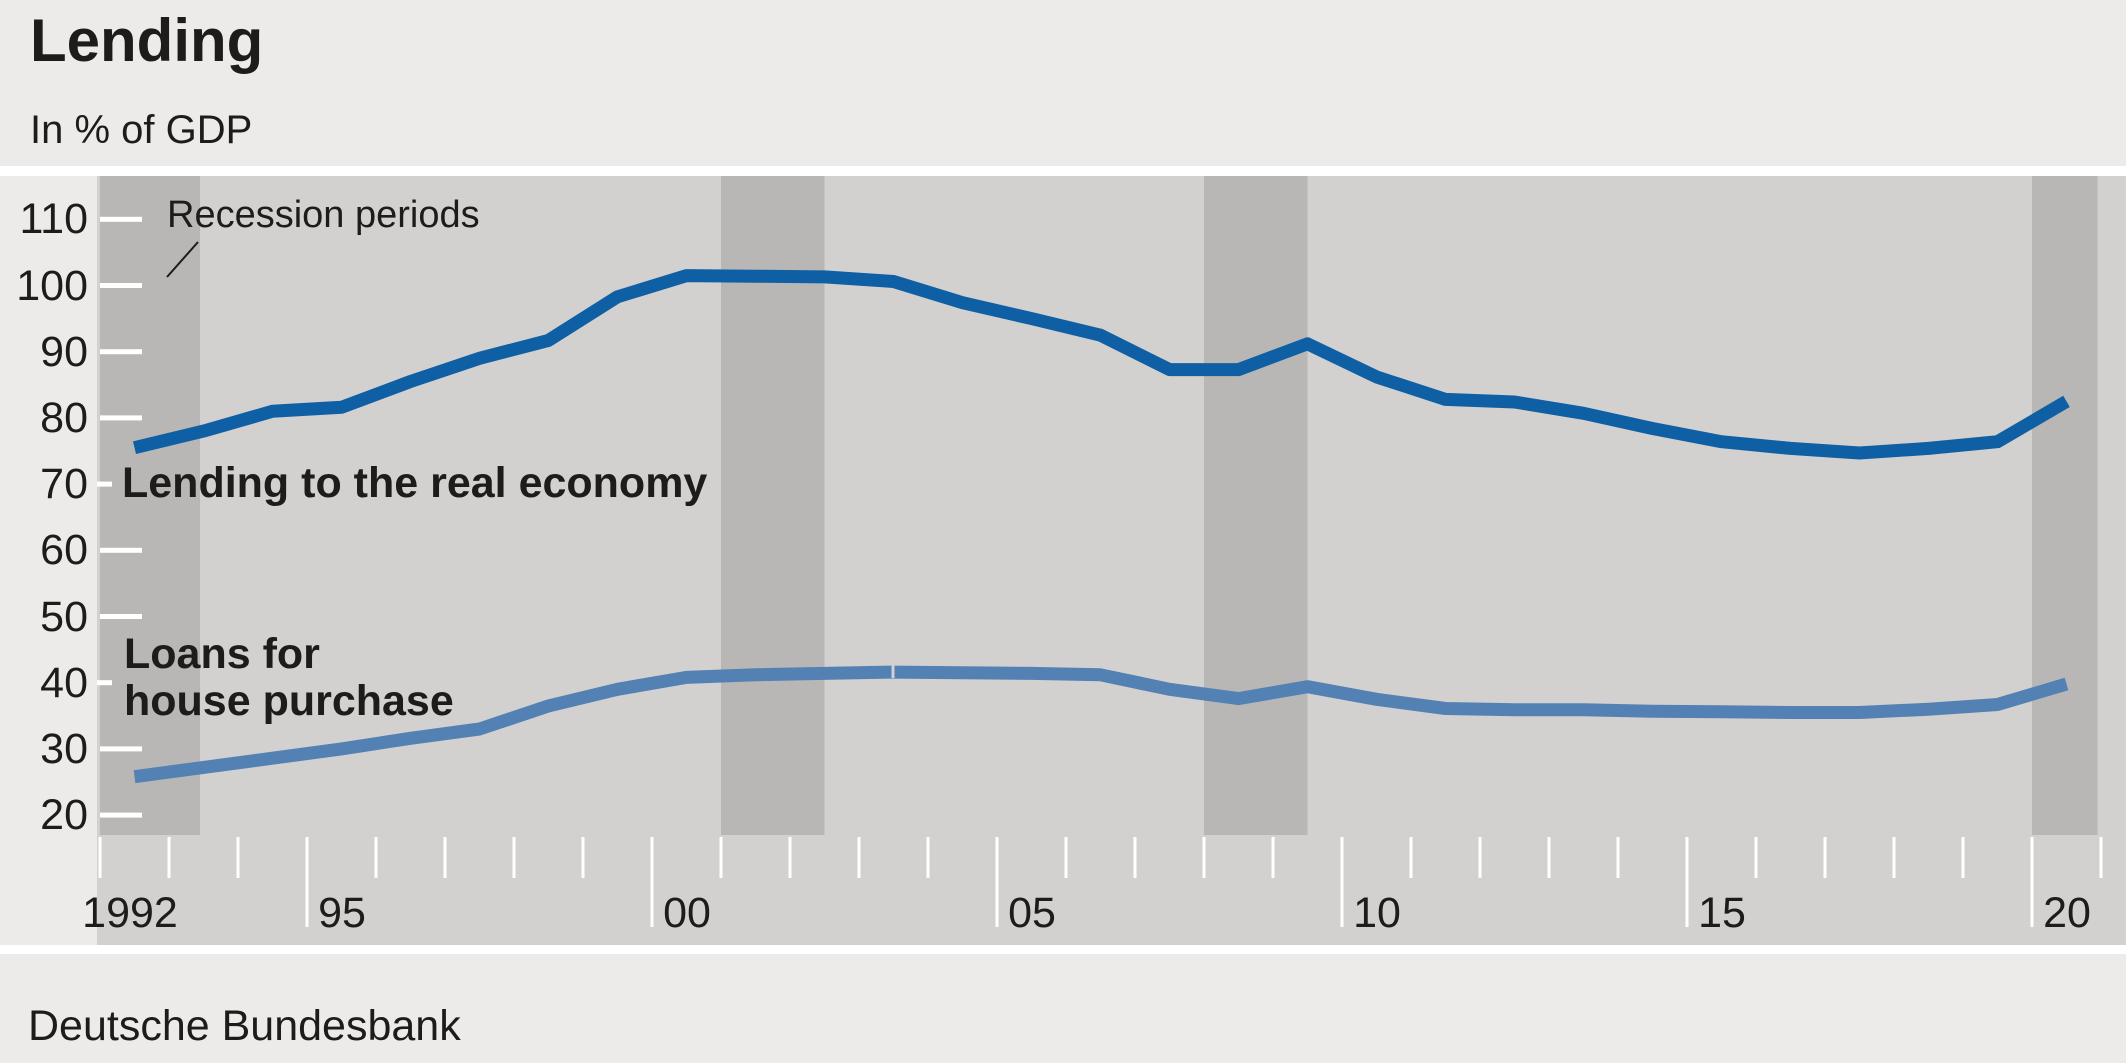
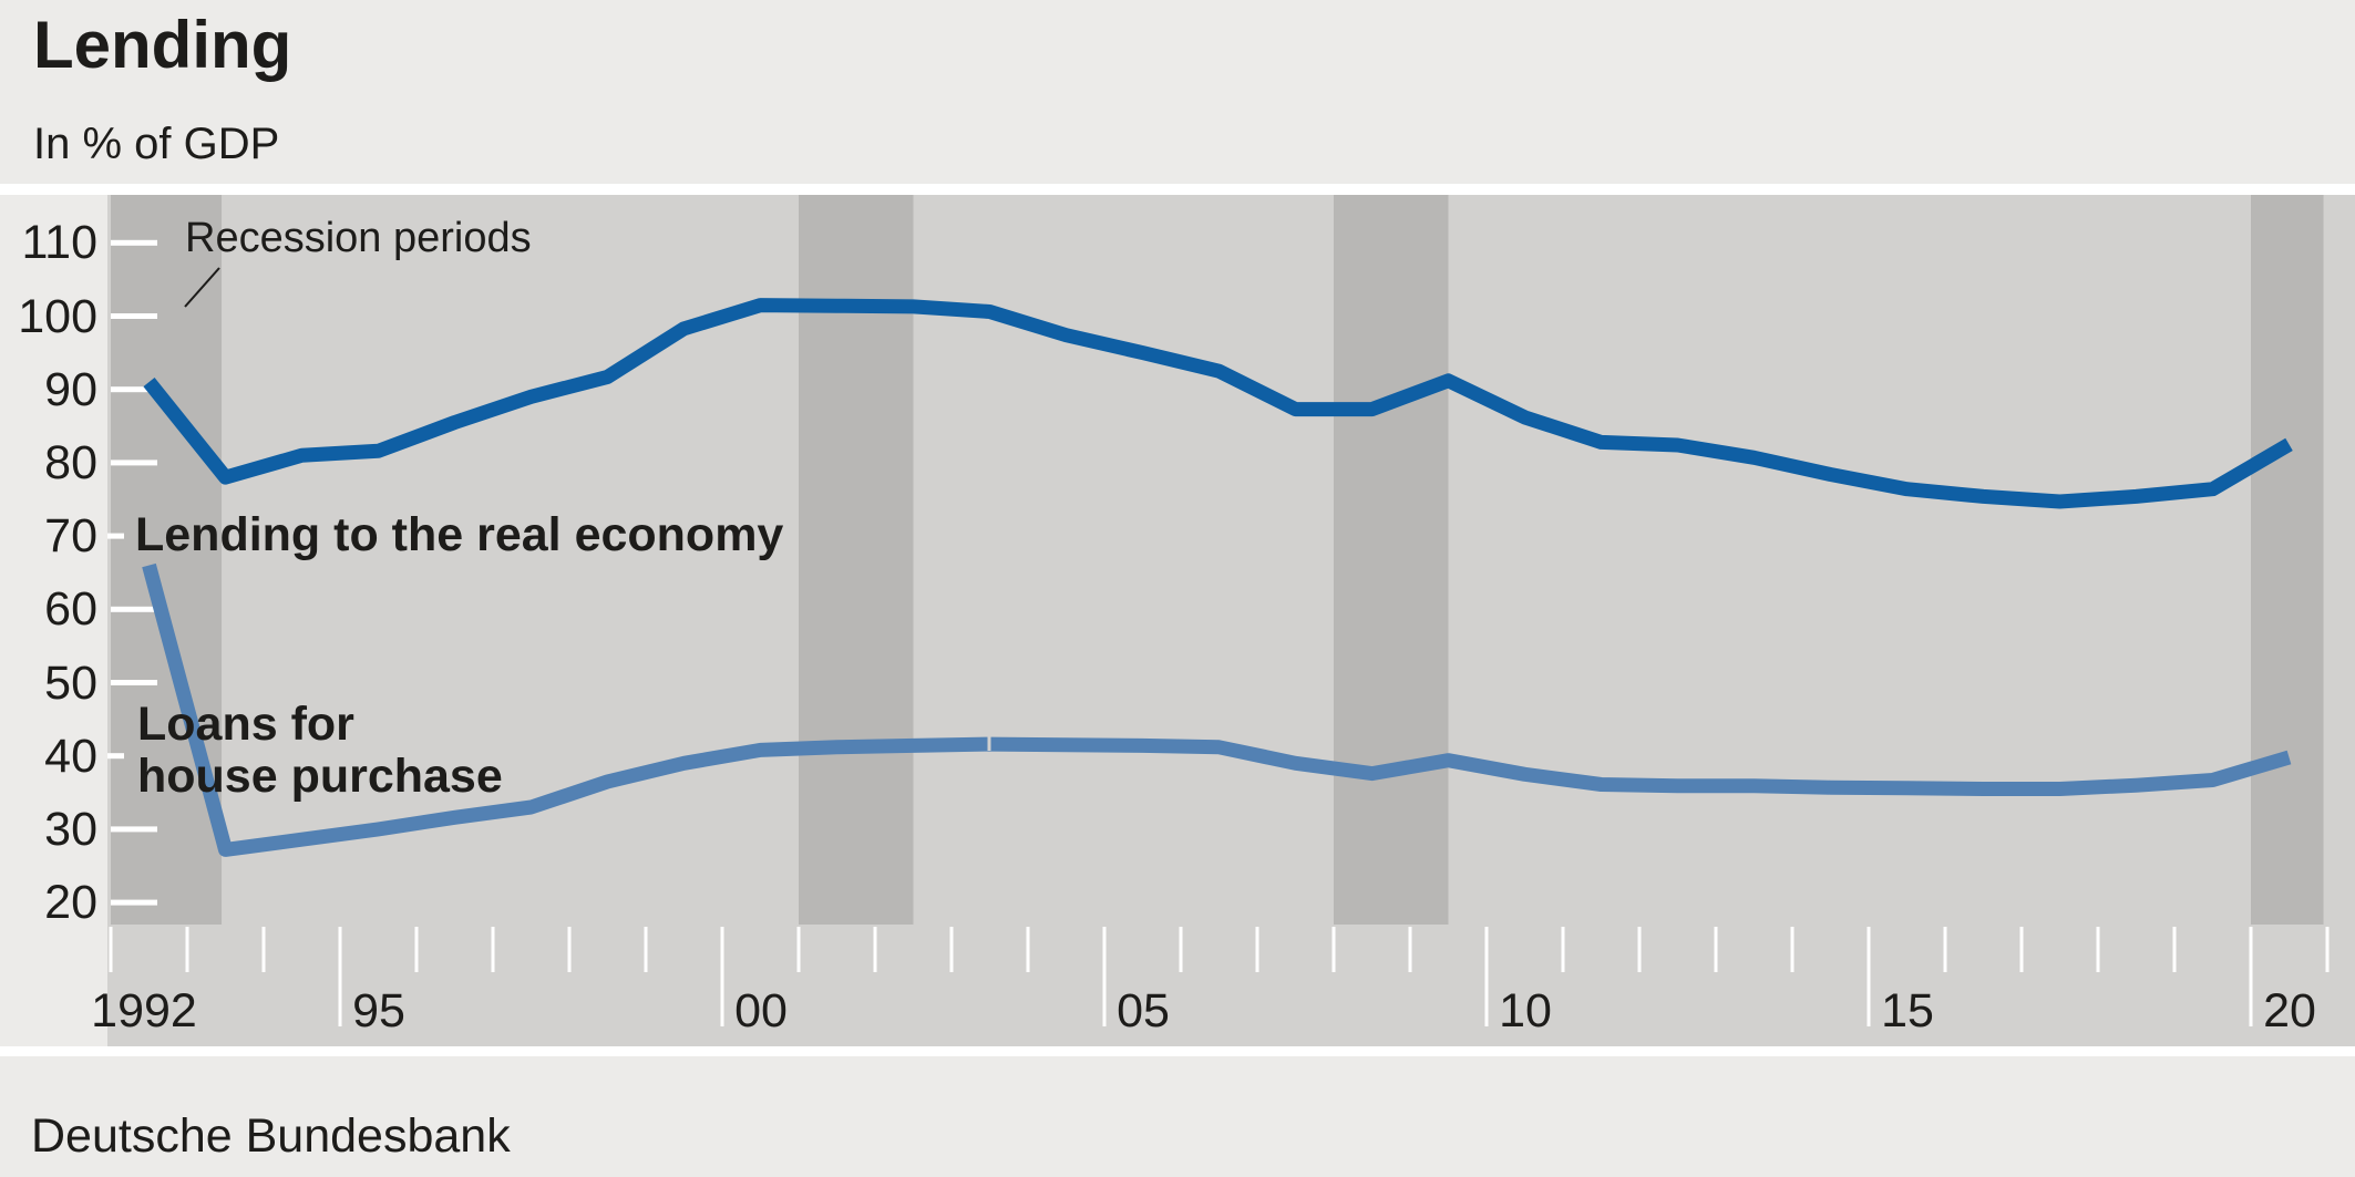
Lending to the real economy/1992: 76 -> 91
Loans for house purchase/1992: 26 -> 66
